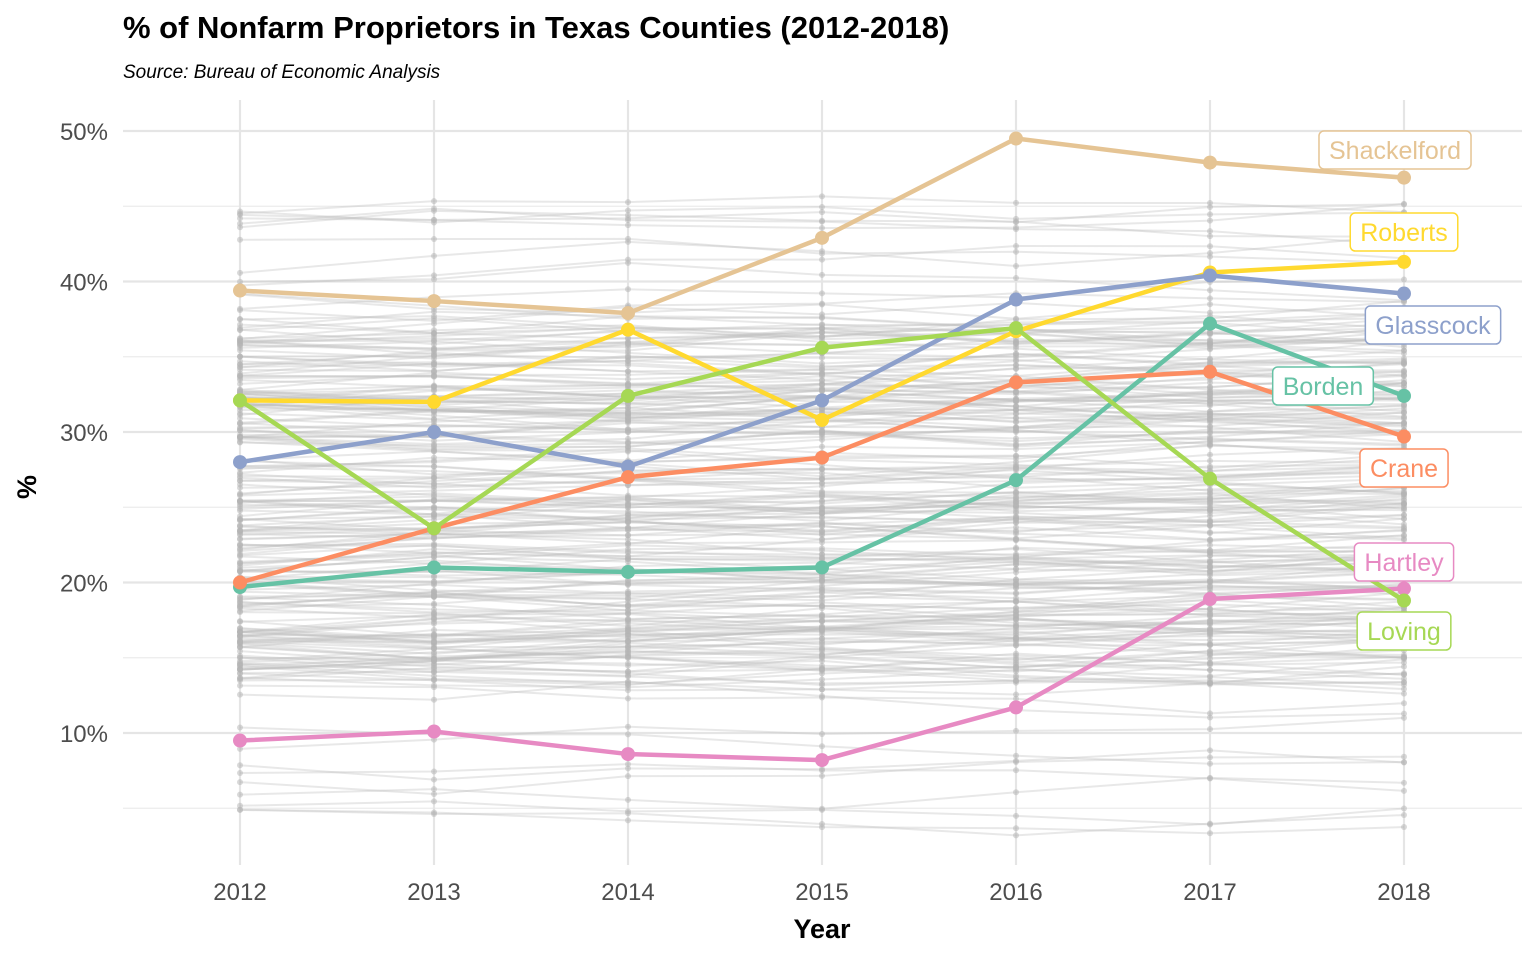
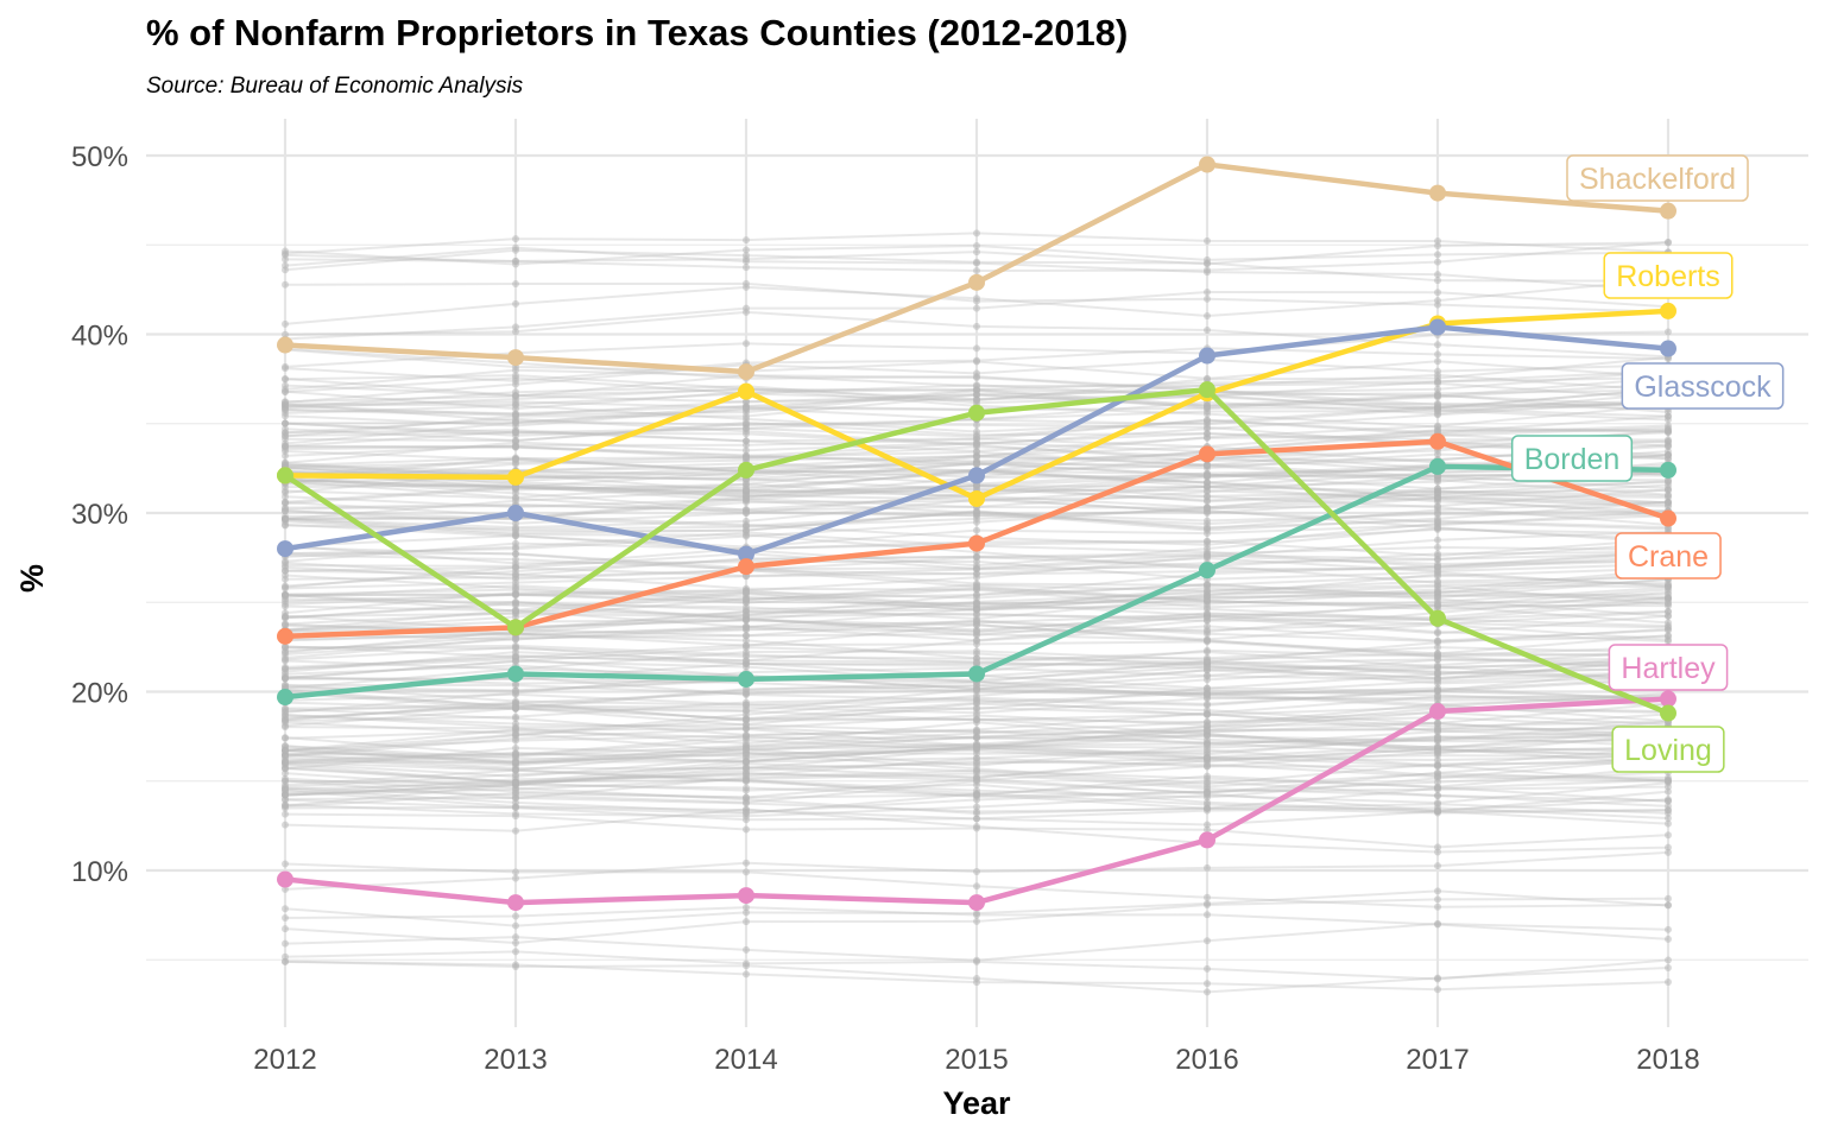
Crane/2012: 20.0% -> 23.1%
Hartley/2013: 10.1% -> 8.2%
Borden/2017: 37.2% -> 32.6%
Loving/2017: 26.9% -> 24.1%
